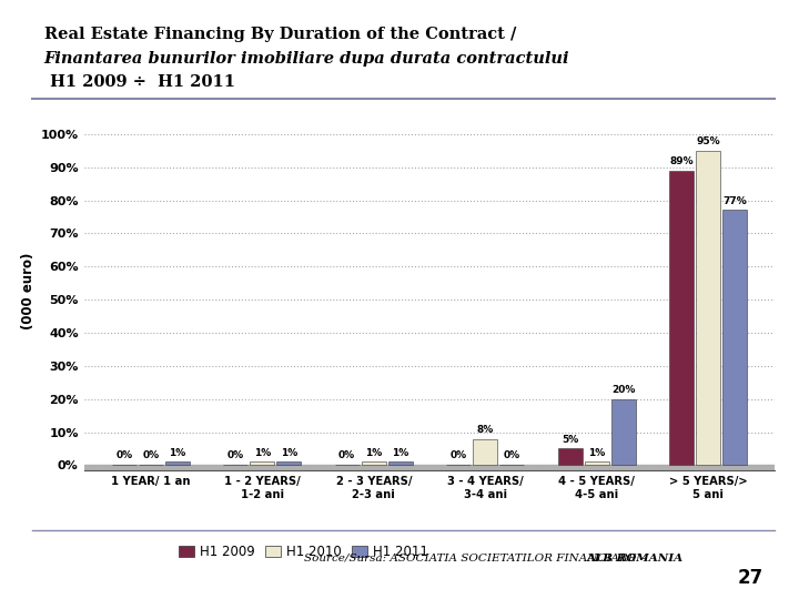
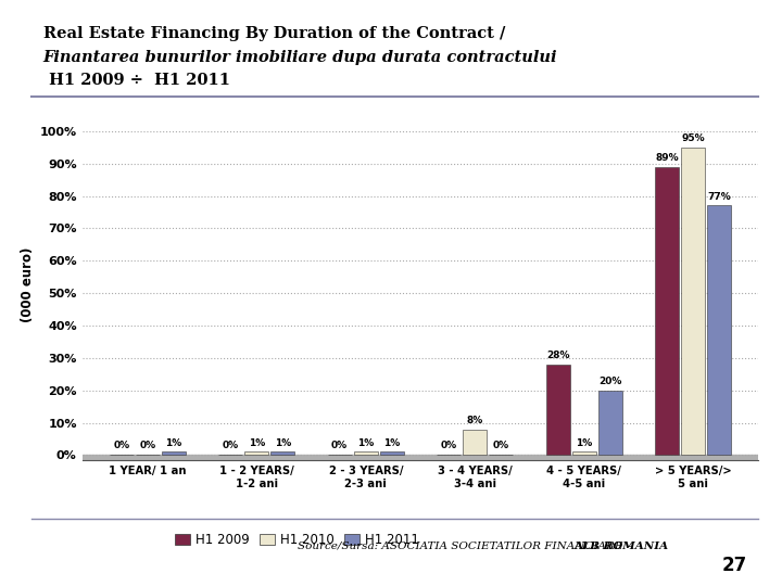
H1 2009/4 - 5 YEARS/ 4-5 ani: 5% -> 28%
